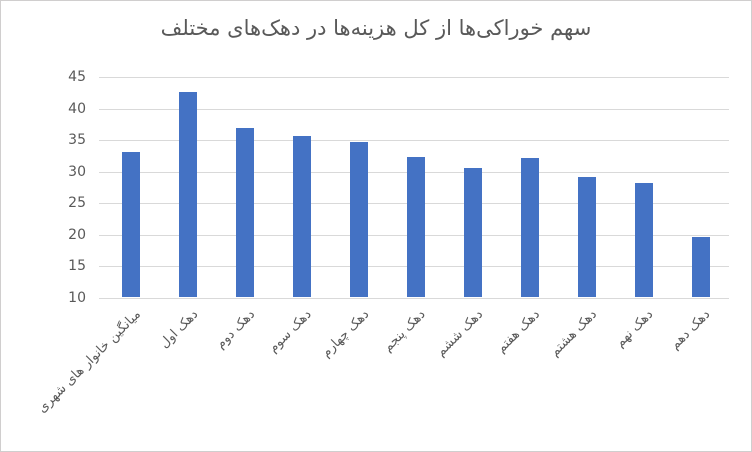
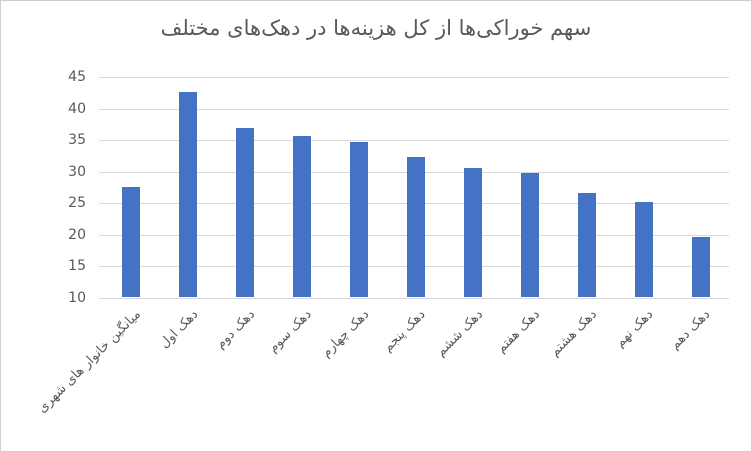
میانگین خانوار های شهری: 33 -> 28
دهک هفتم: 32 -> 30
دهک هشتم: 29 -> 26
دهک نهم: 28 -> 25
